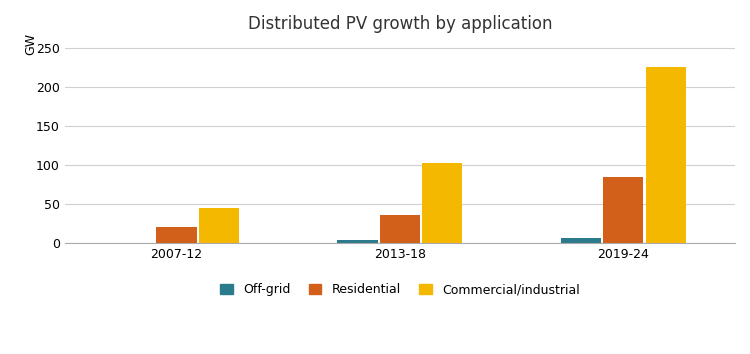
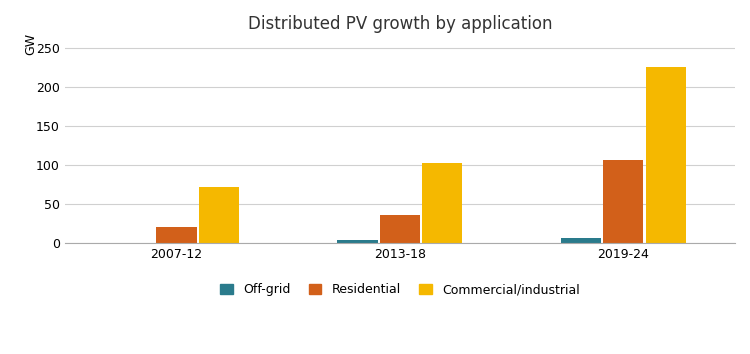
Commercial/industrial/2007-12: 45 -> 72
Residential/2019-24: 84 -> 106
